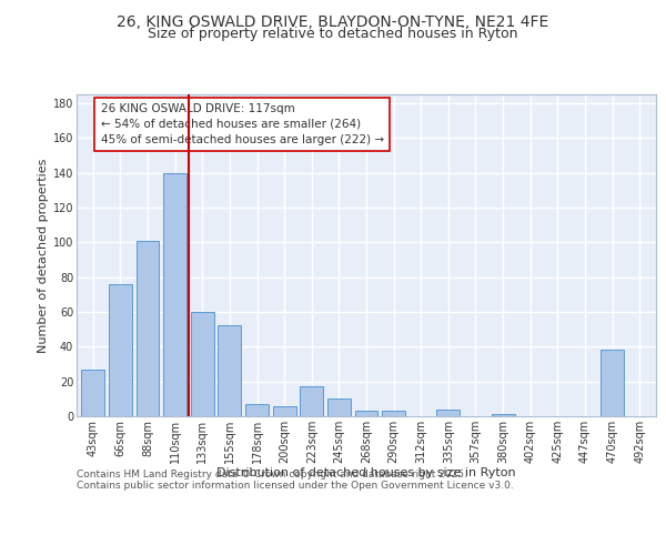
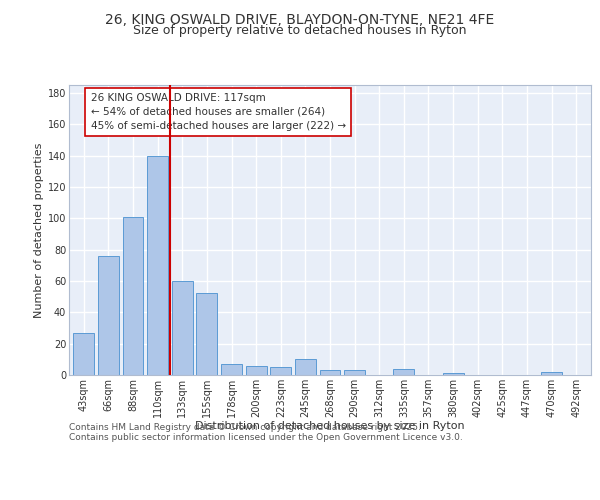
223sqm: 17 -> 5
470sqm: 38 -> 2
